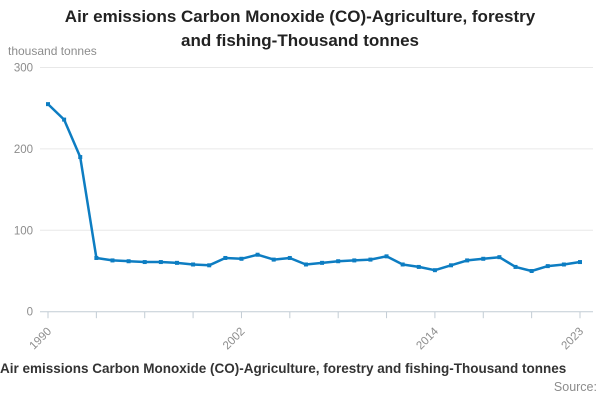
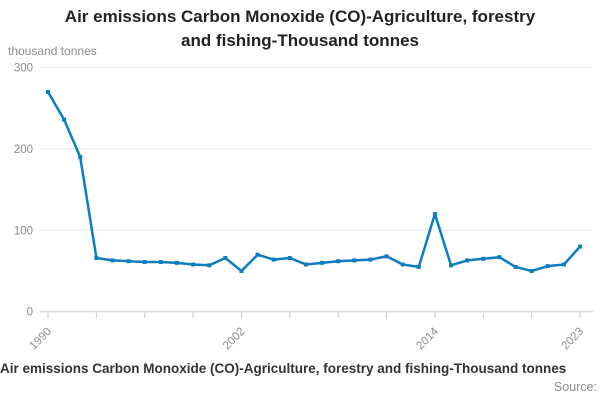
1990: 260 -> 270
2002: 60 -> 50
2014: 50 -> 120
2023: 60 -> 80
